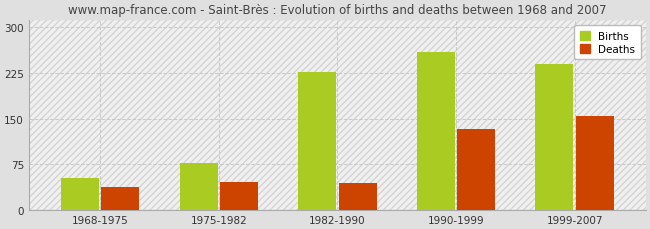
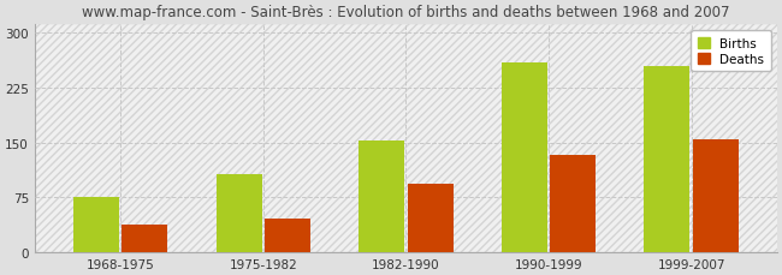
Births/1968-1975: 52 -> 75
Births/1975-1982: 78 -> 107
Births/1982-1990: 226 -> 152
Deaths/1982-1990: 44 -> 93
Births/1999-2007: 240 -> 255
